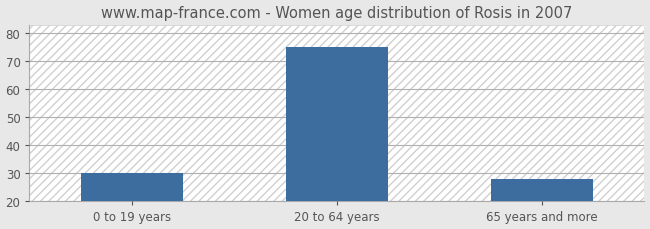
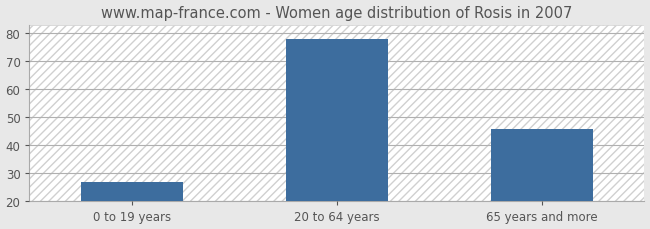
0 to 19 years: 30 -> 27
20 to 64 years: 75 -> 78
65 years and more: 28 -> 46
